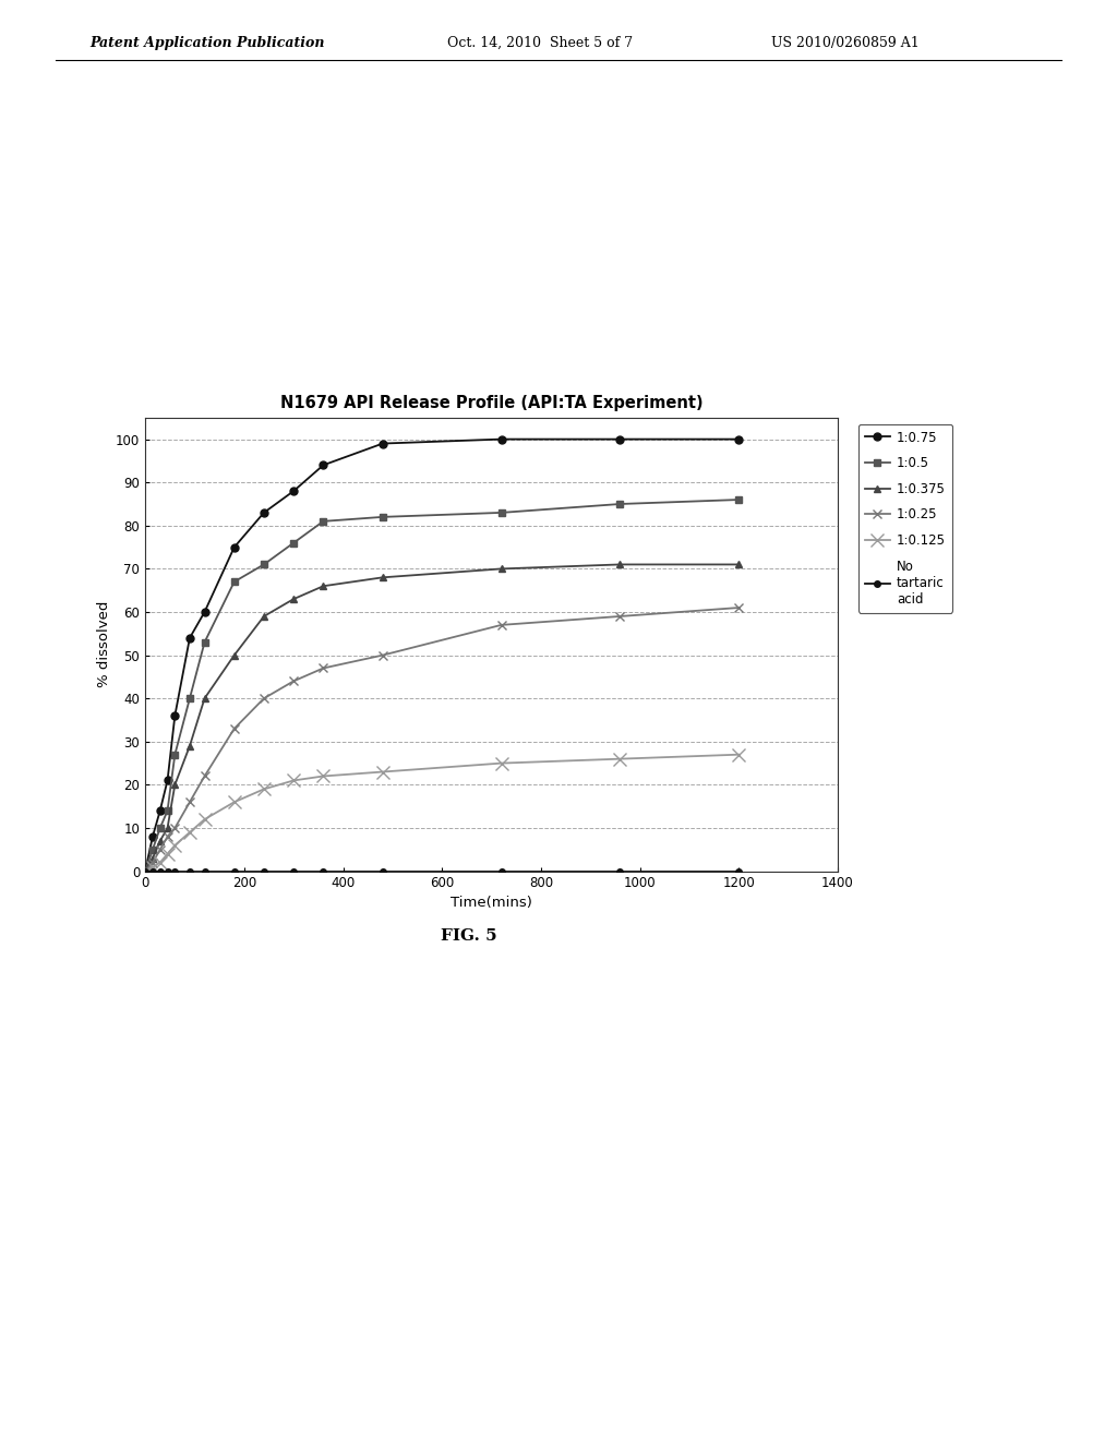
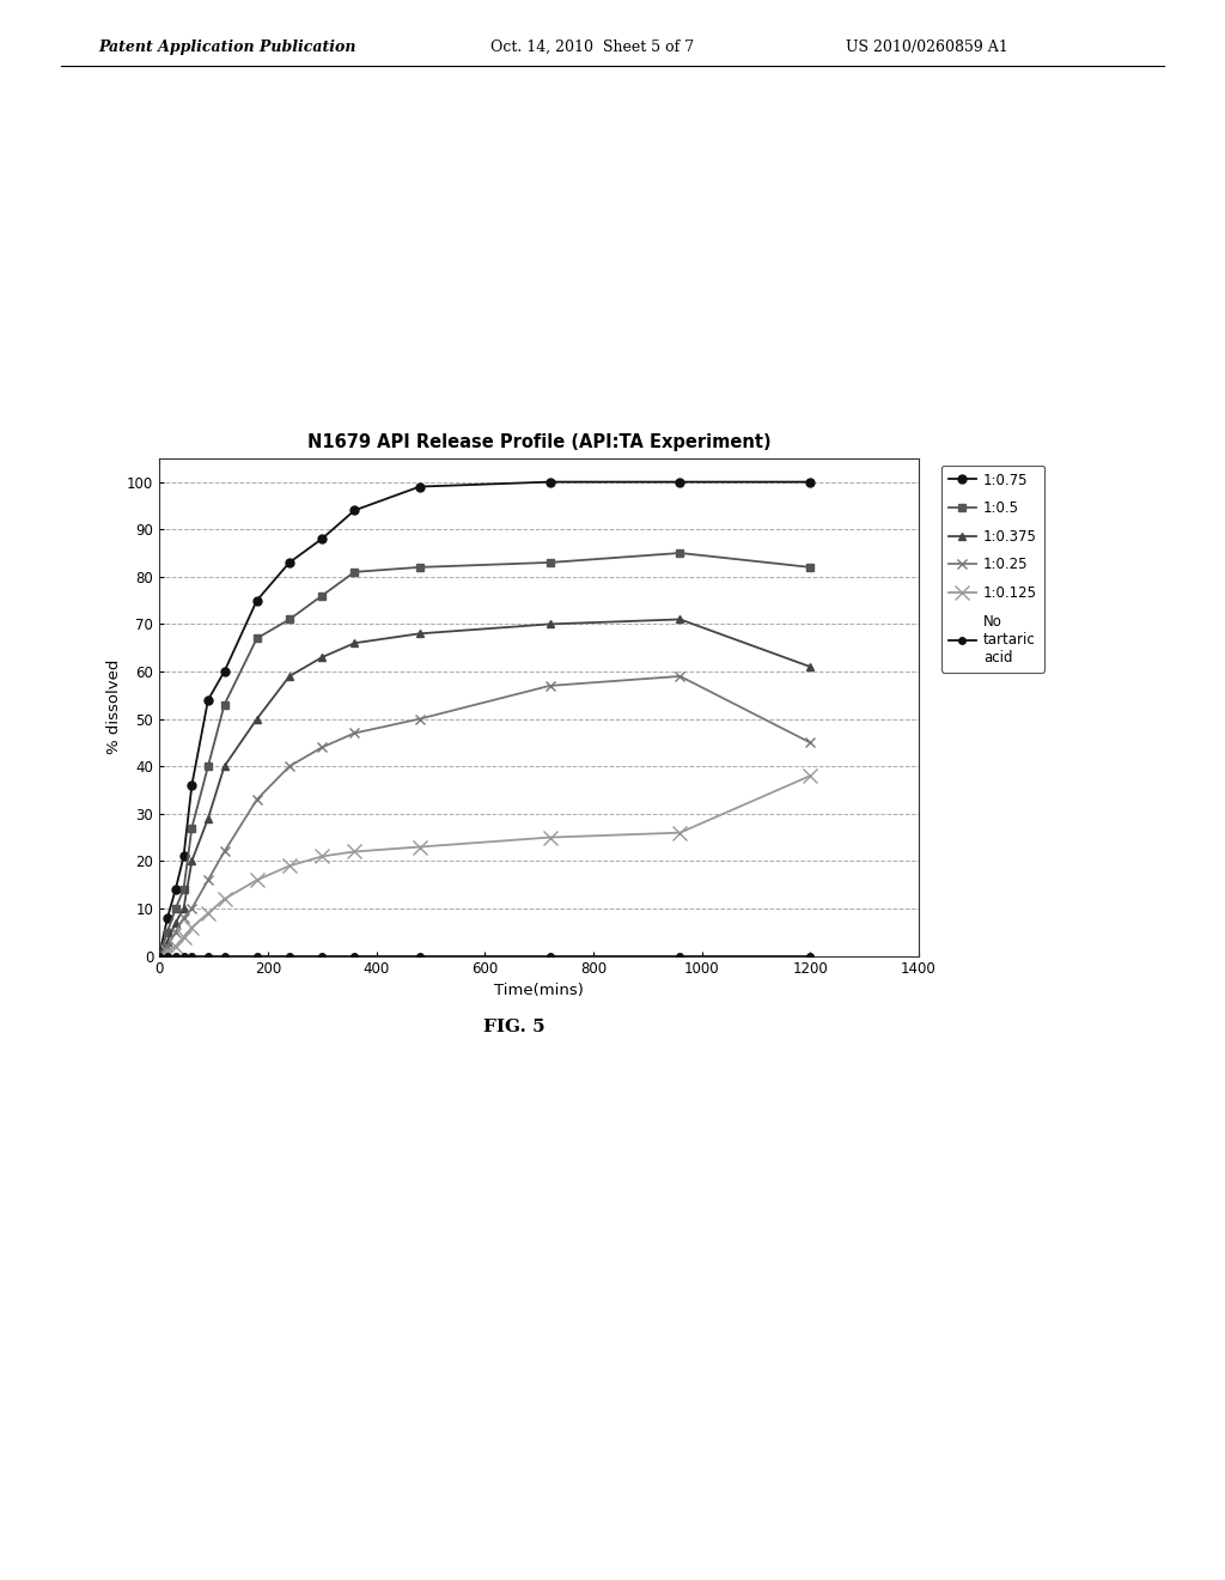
1:0.5/1200: 86 -> 82
1:0.375/1200: 71 -> 61
1:0.25/1200: 61 -> 45
1:0.125/1200: 27 -> 38
